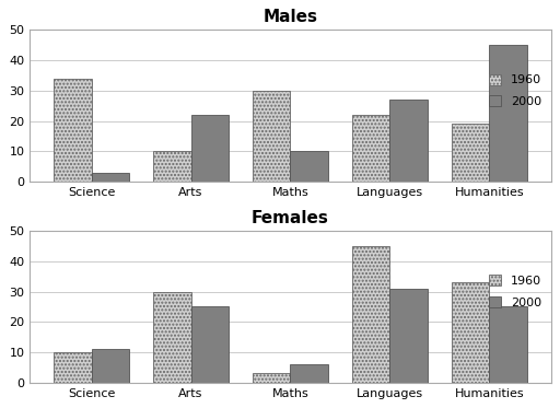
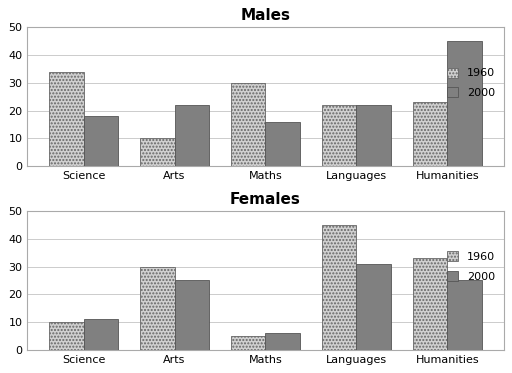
Males/2000/Science: 3 -> 18
Males/2000/Maths: 10 -> 16
Males/2000/Languages: 27 -> 22
Males/1960/Humanities: 19 -> 23
Females/1960/Maths: 3 -> 5
